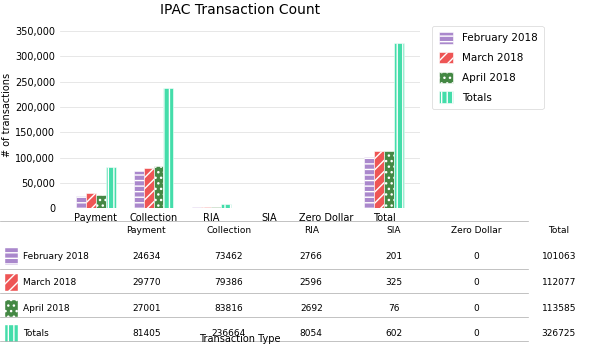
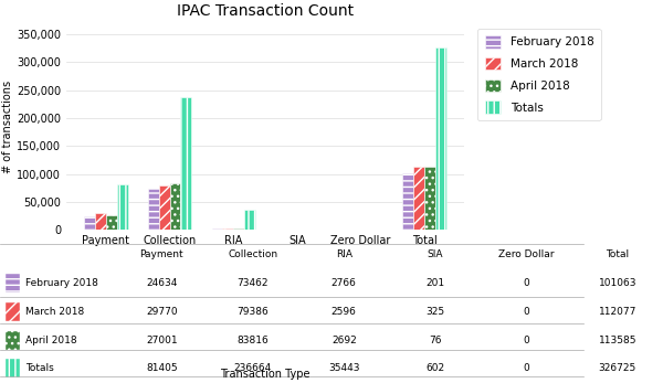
Totals/RIA: 8054 -> 35443
